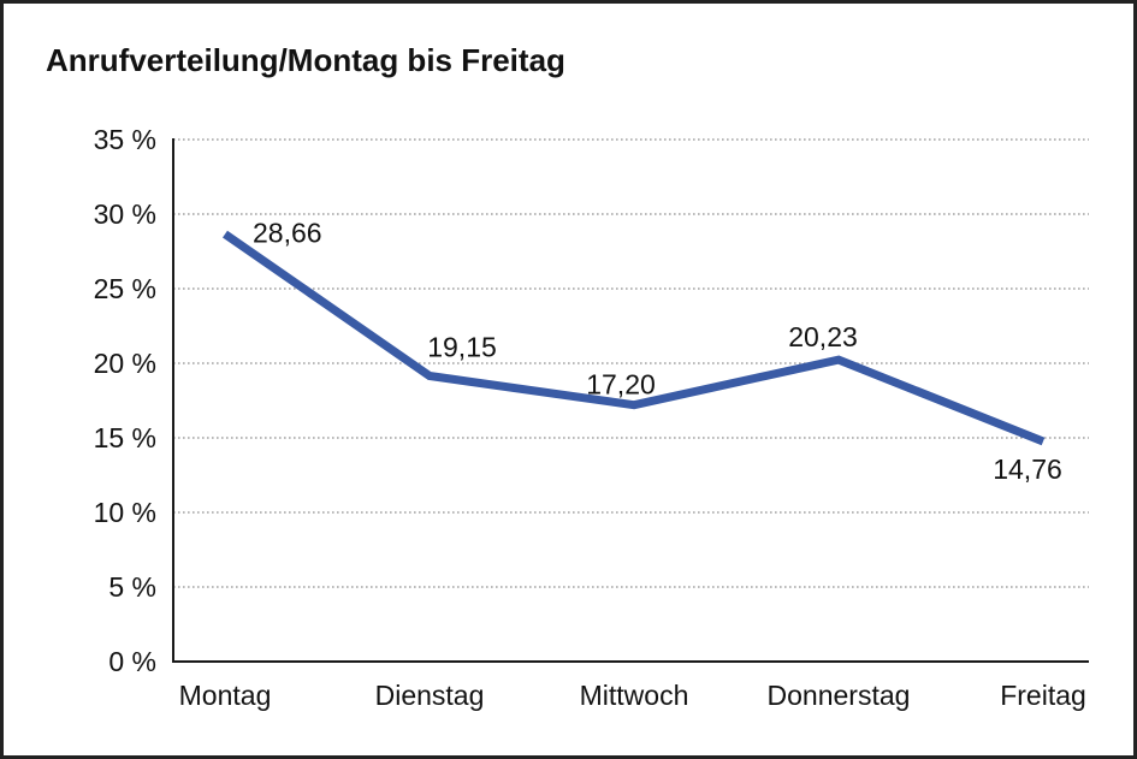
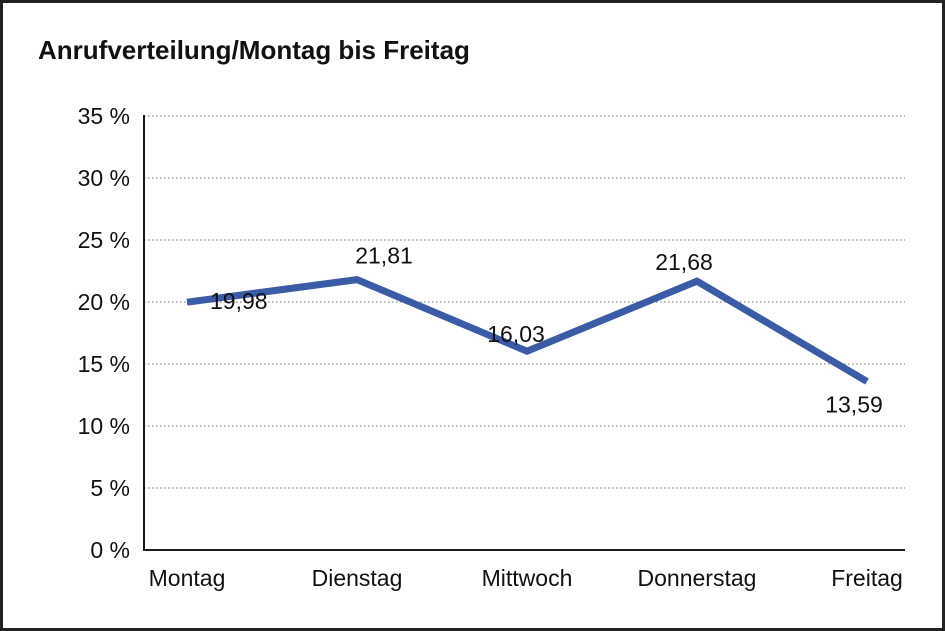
Montag: 28,66 -> 19,98
Dienstag: 19,15 -> 21,81
Mittwoch: 17,20 -> 16,03
Donnerstag: 20,23 -> 21,68
Freitag: 14,76 -> 13,59
